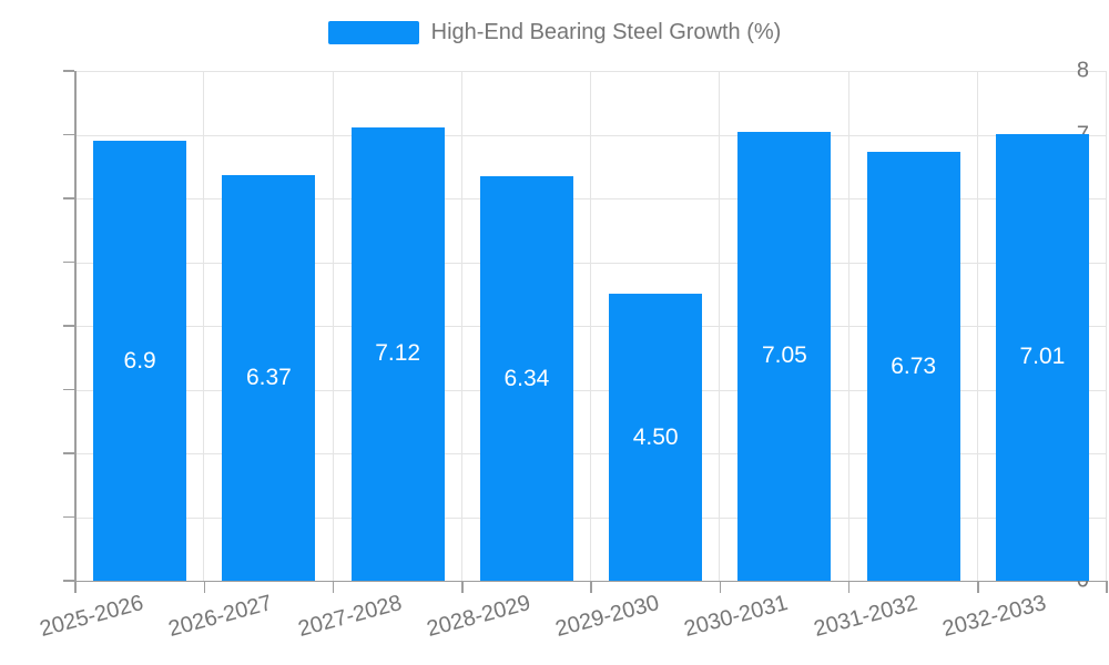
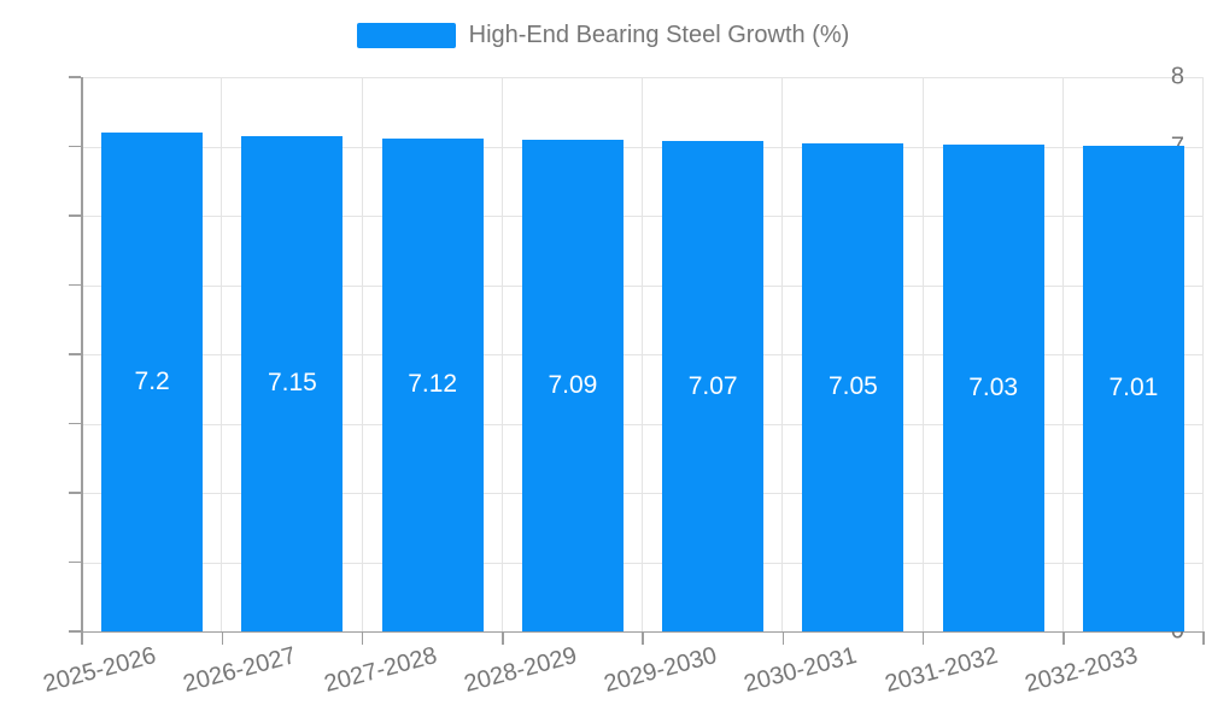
2025-2026: 6.9 -> 7.2
2026-2027: 6.37 -> 7.15
2028-2029: 6.34 -> 7.09
2029-2030: 4.50 -> 7.07
2031-2032: 6.73 -> 7.03
